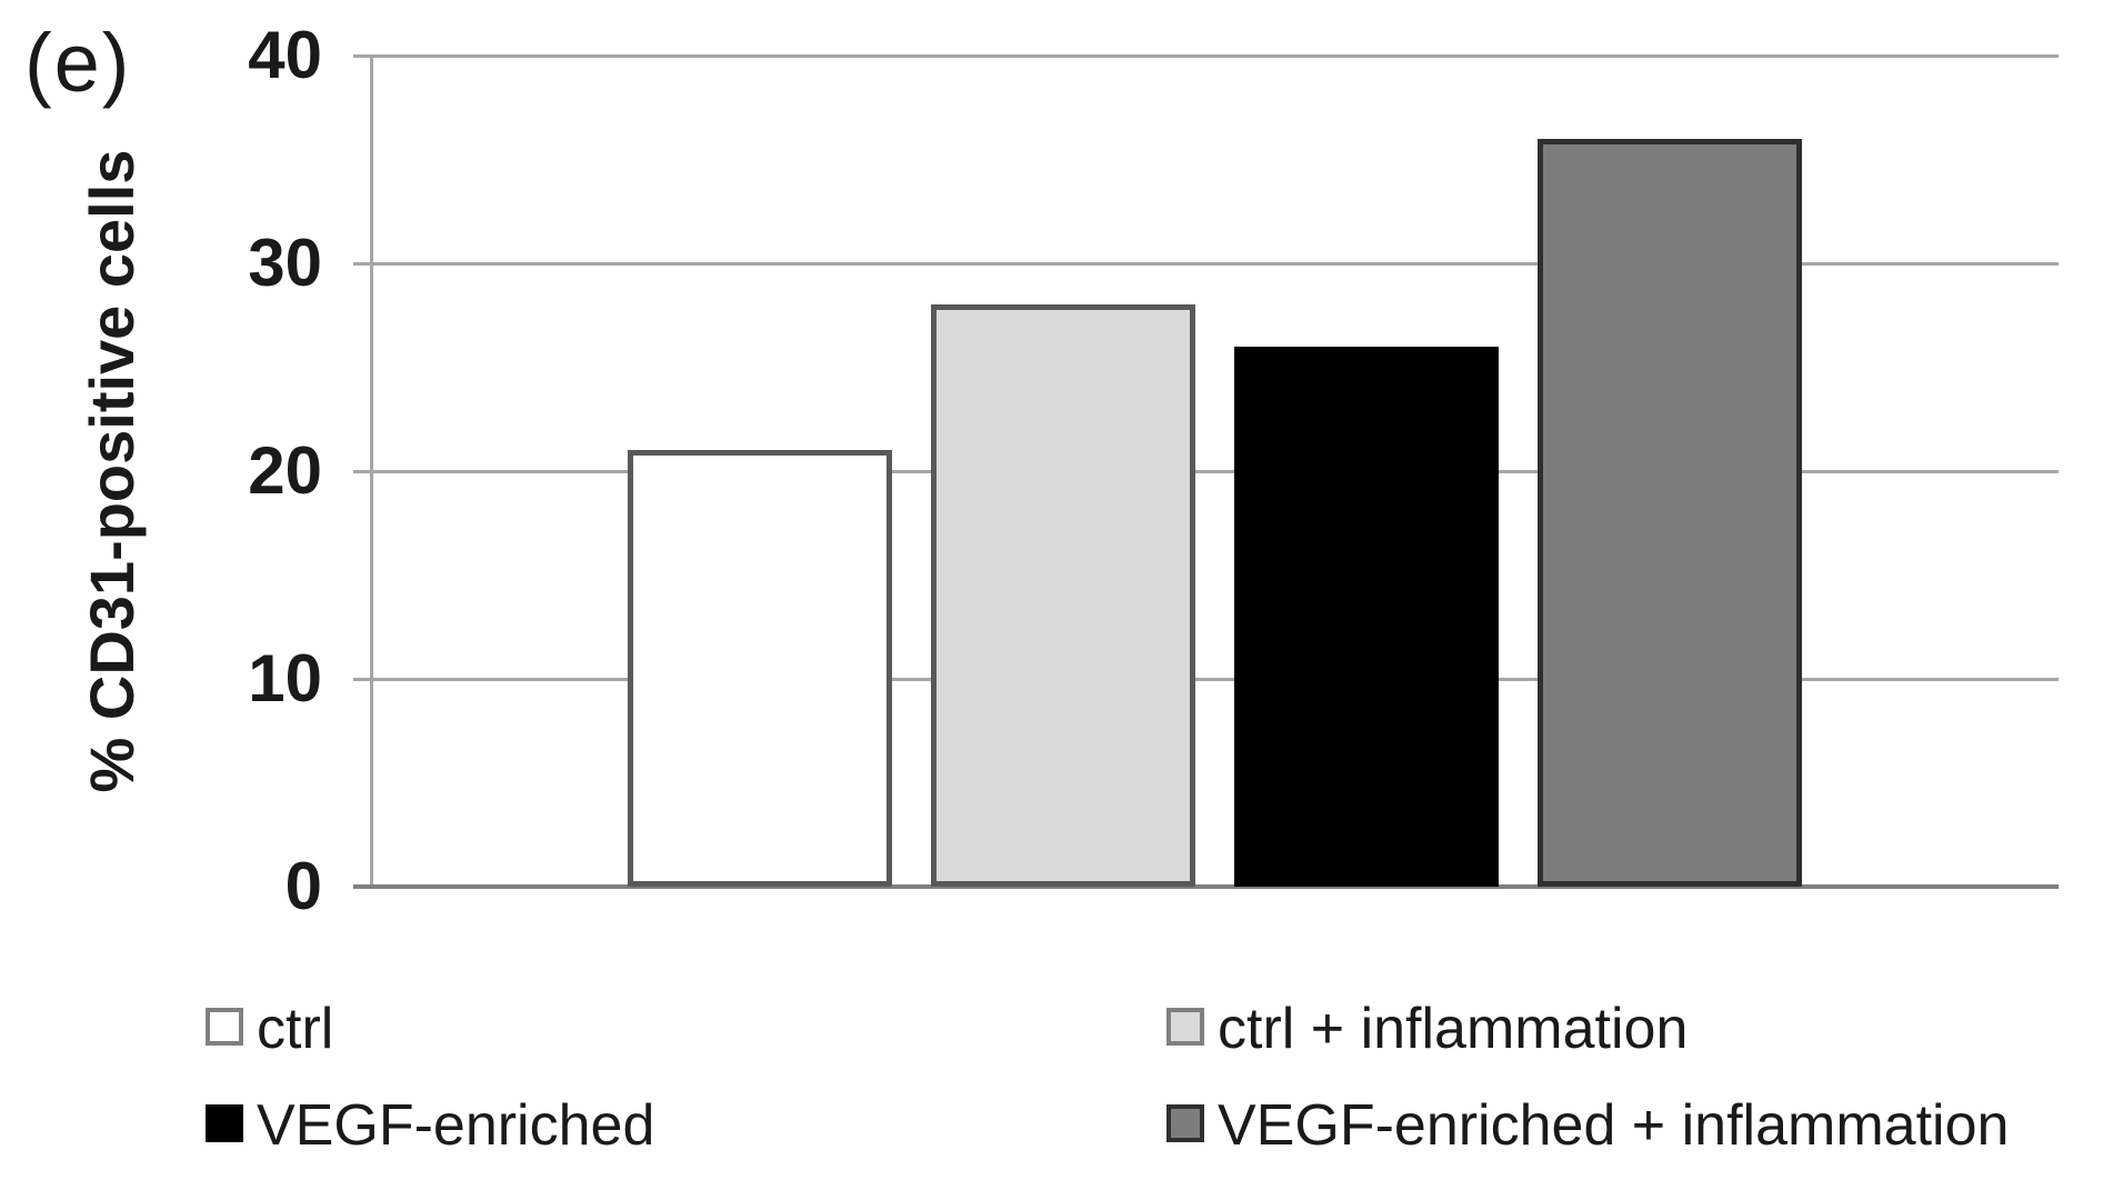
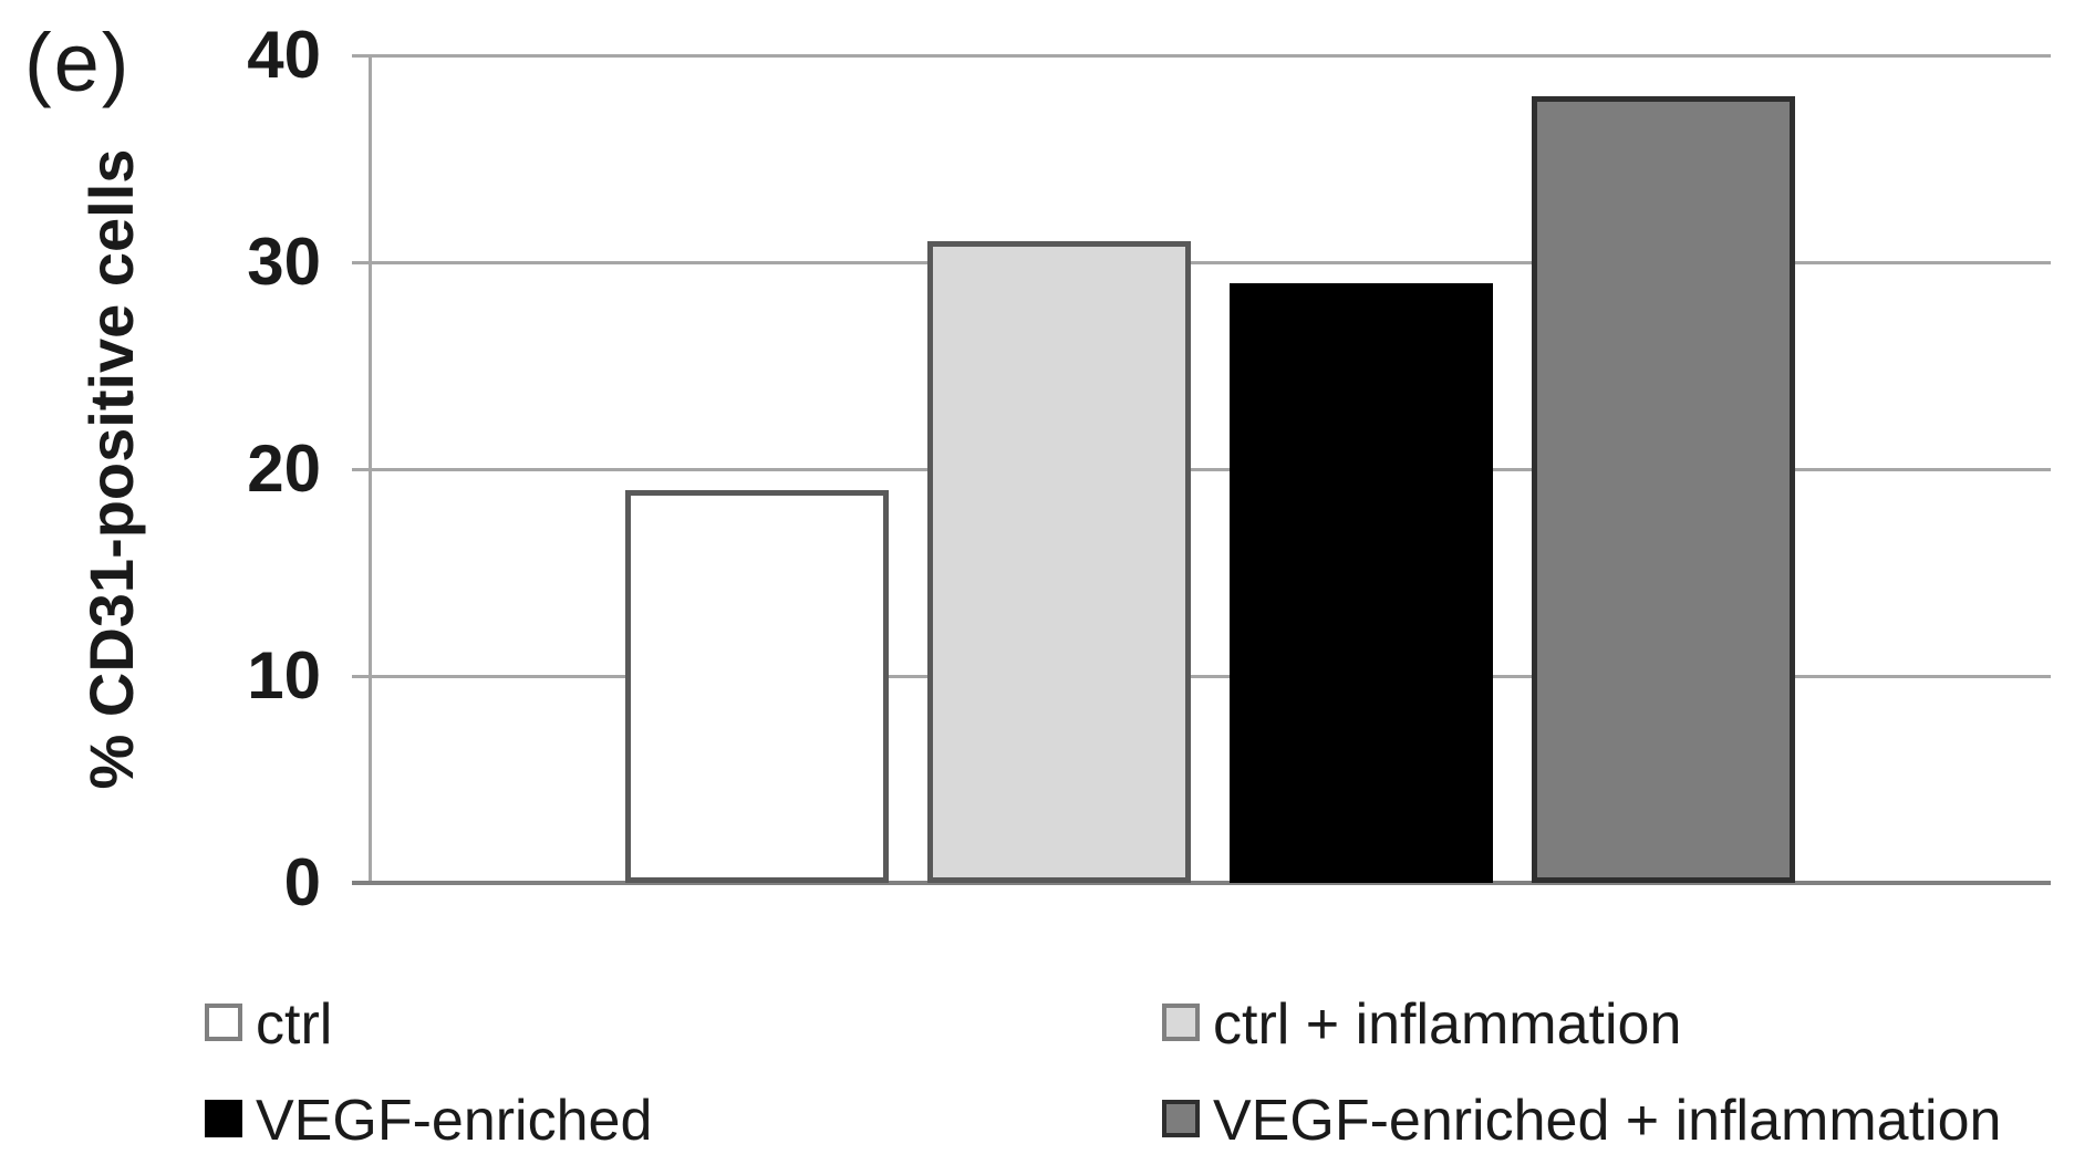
ctrl: 21 -> 19
ctrl + inflammation: 28 -> 31
VEGF-enriched: 26 -> 29
VEGF-enriched + inflammation: 36 -> 38
